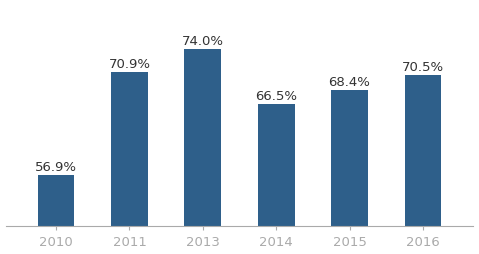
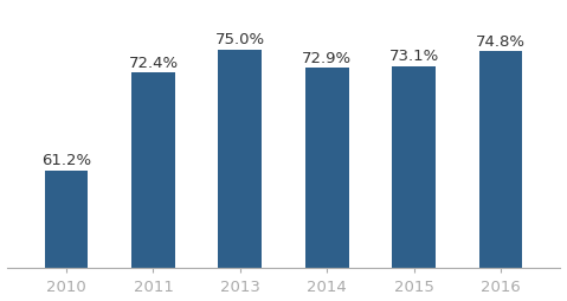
2010: 56.9% -> 61.2%
2011: 70.9% -> 72.4%
2013: 74.0% -> 75.0%
2014: 66.5% -> 72.9%
2015: 68.4% -> 73.1%
2016: 70.5% -> 74.8%
